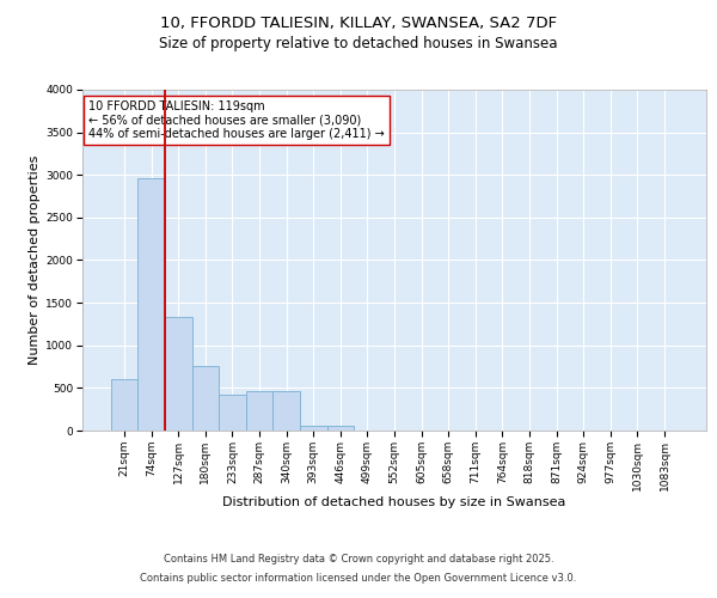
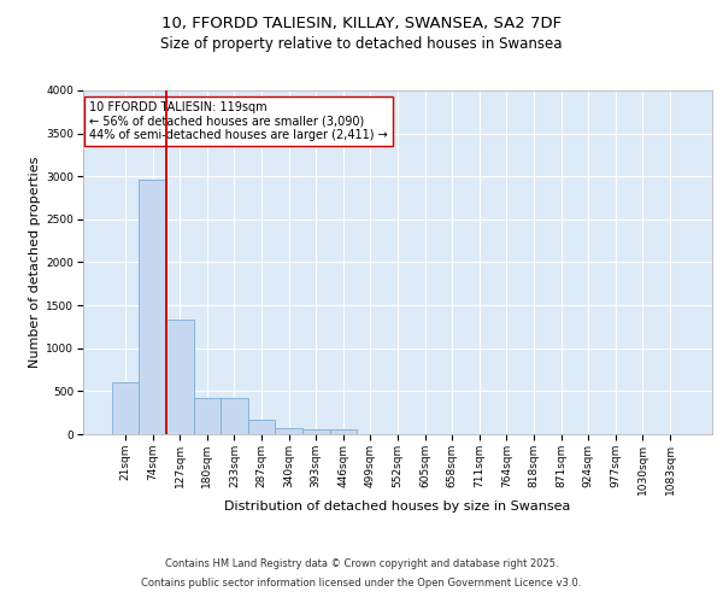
180sqm: 760 -> 420
287sqm: 460 -> 160
340sqm: 460 -> 80
